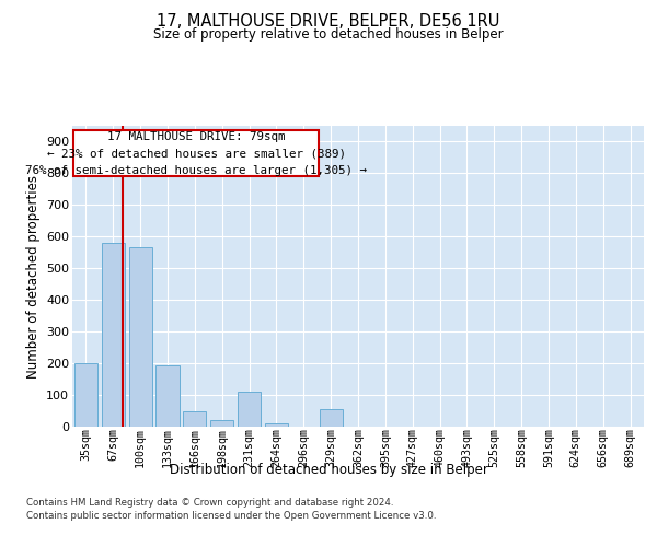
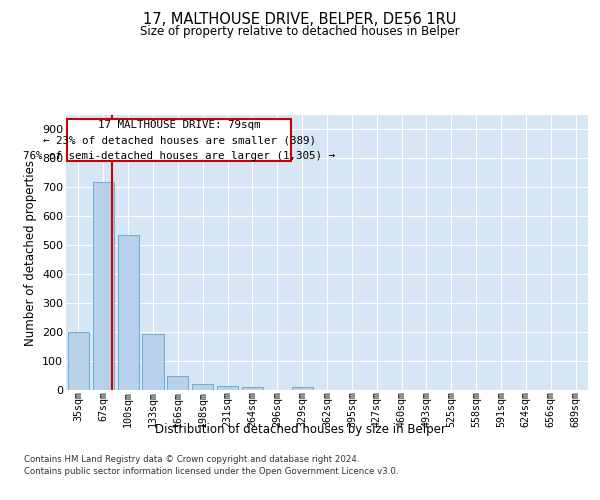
67sqm: 580 -> 718
100sqm: 565 -> 534
231sqm: 110 -> 15
329sqm: 55 -> 10
